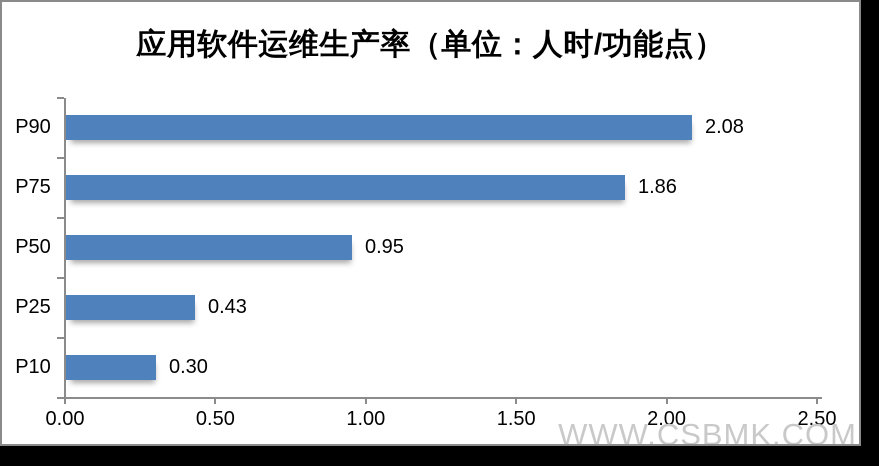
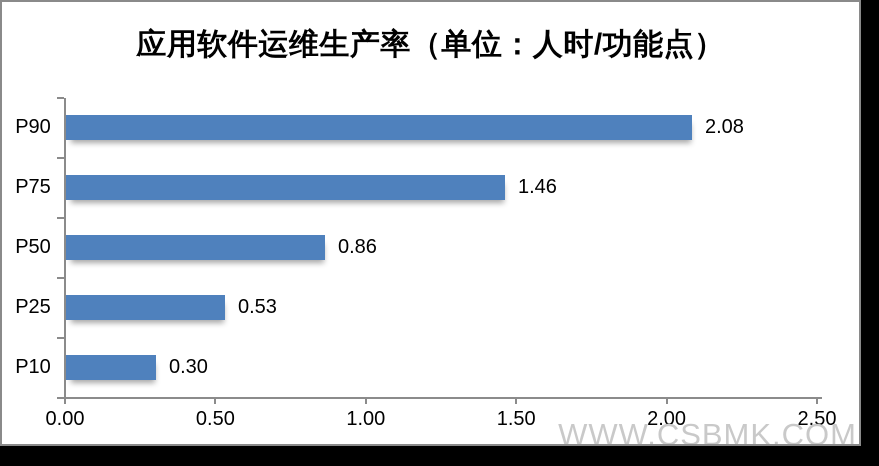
P75: 1.86 -> 1.46
P50: 0.95 -> 0.86
P25: 0.43 -> 0.53
